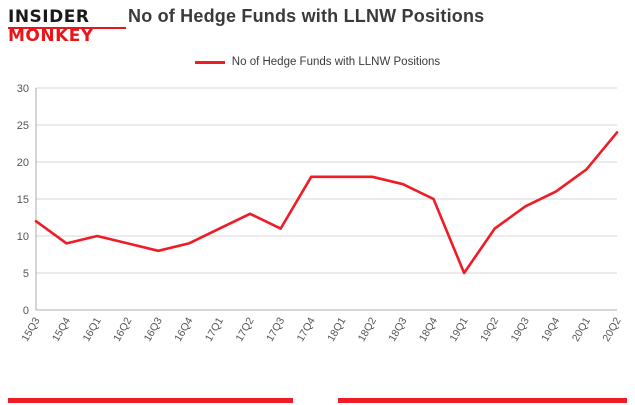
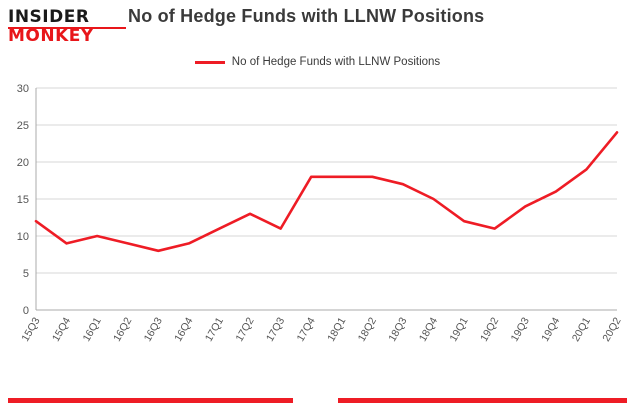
19Q1: 5 -> 12
